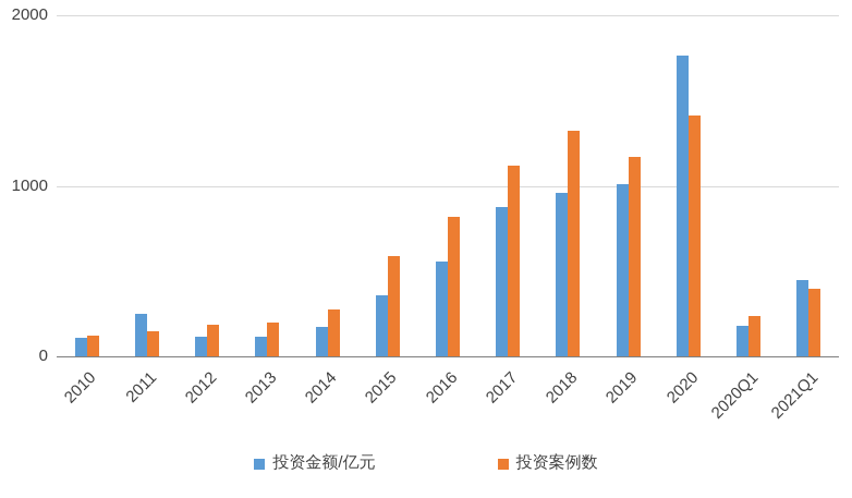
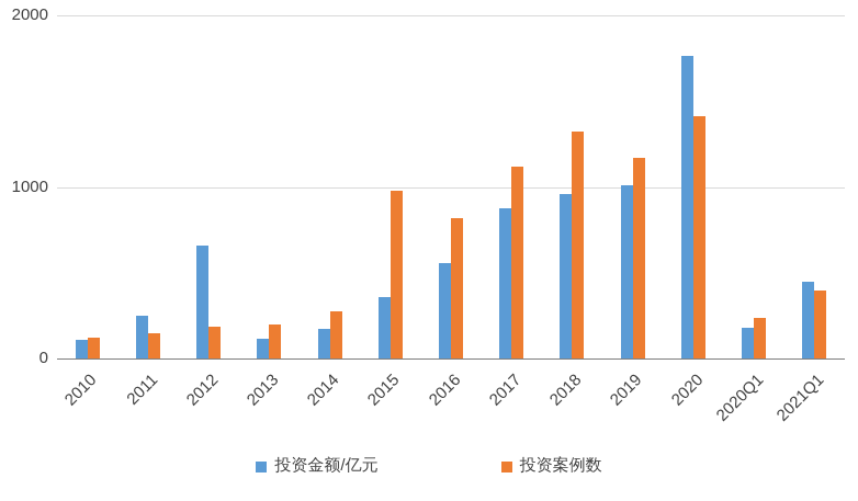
投资金额/亿元/2012: 120 -> 660
投资案例数/2015: 590 -> 980
